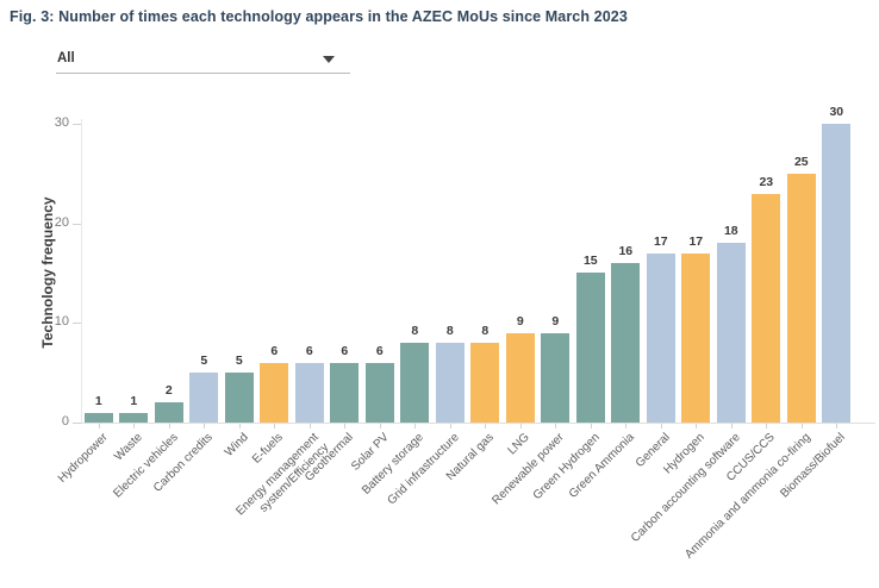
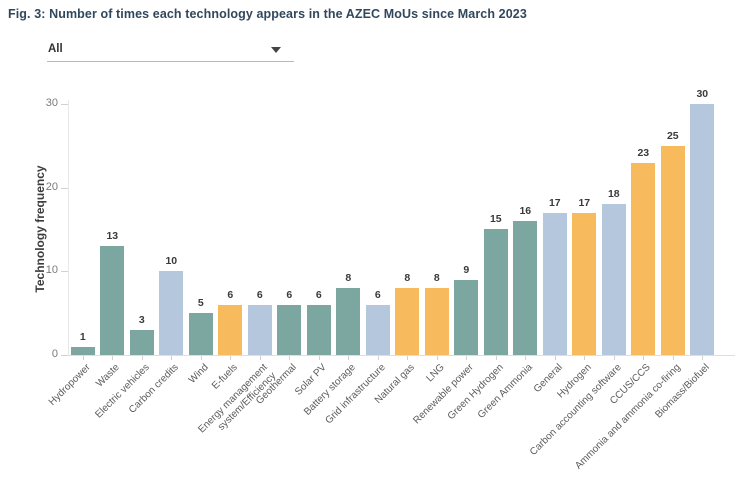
Waste: 1 -> 13
Electric vehicles: 2 -> 3
Carbon credits: 5 -> 10
Grid infrastructure: 8 -> 6
LNG: 9 -> 8
